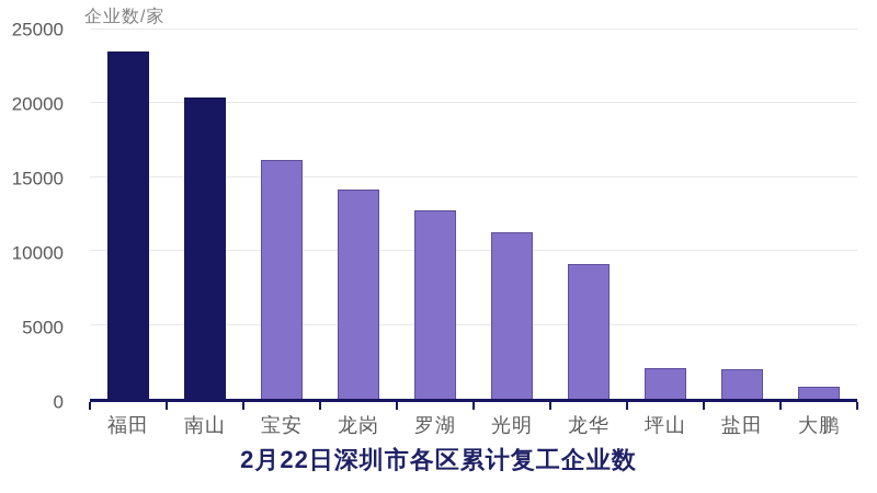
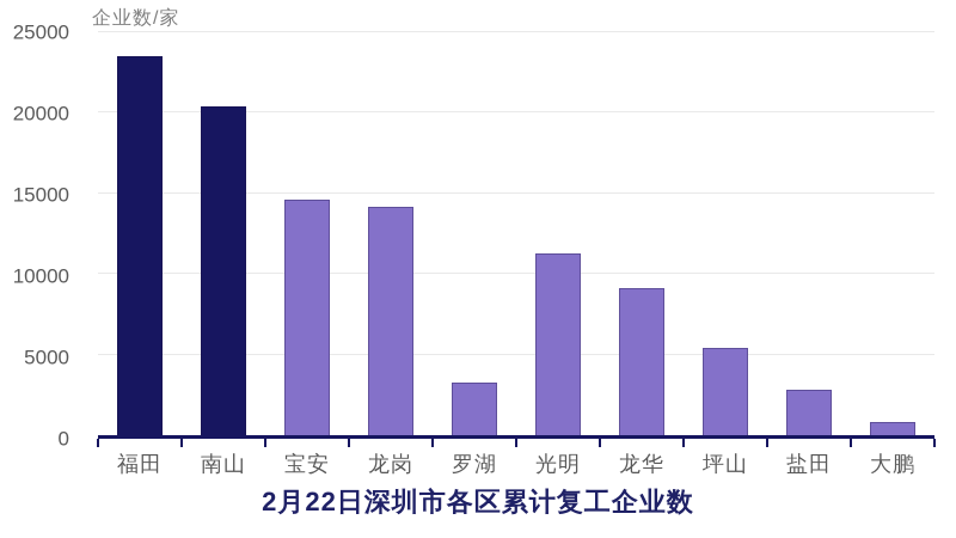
宝安: 16200 -> 14600
罗湖: 12800 -> 3300
坪山: 2100 -> 5400
盐田: 2000 -> 2800
